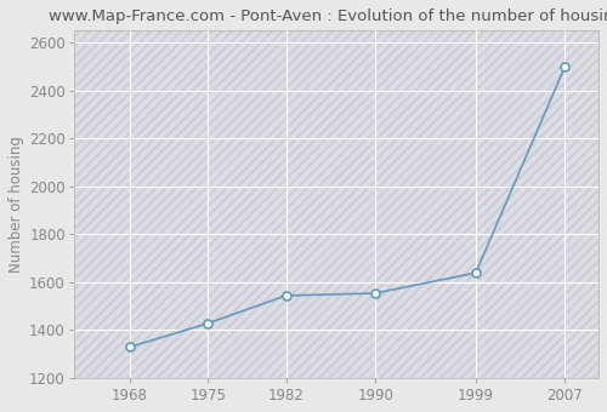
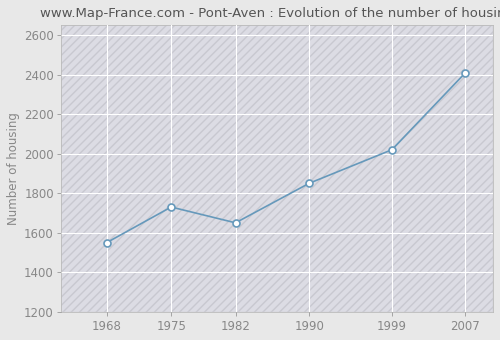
1968: 1330 -> 1550
1975: 1430 -> 1730
1982: 1540 -> 1650
1990: 1550 -> 1850
1999: 1640 -> 2020
2007: 2500 -> 2410
